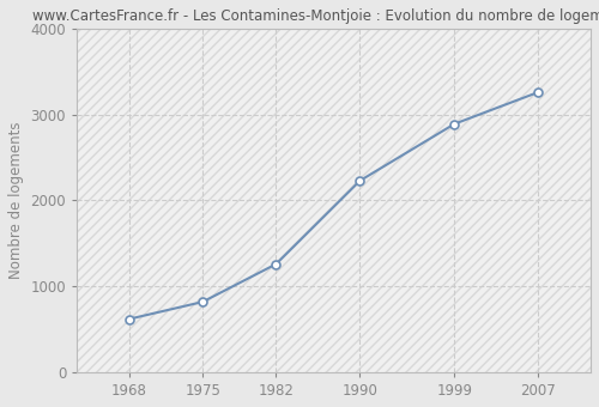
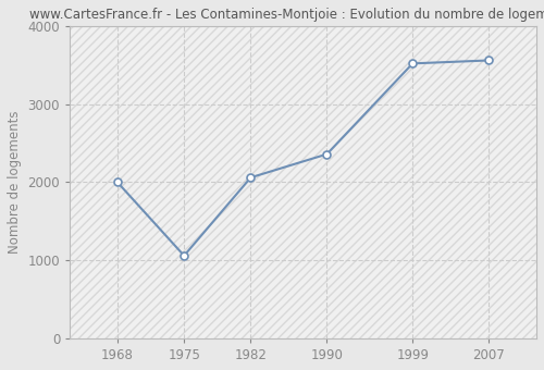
1968: 620 -> 2000
1975: 820 -> 1060
1982: 1260 -> 2060
1990: 2230 -> 2360
1999: 2890 -> 3520
2007: 3260 -> 3560
